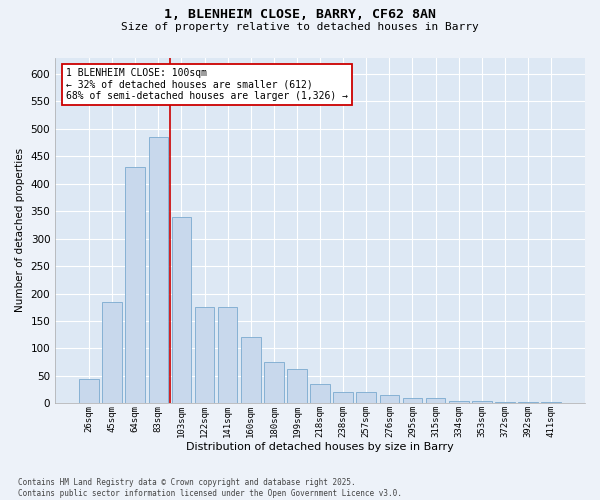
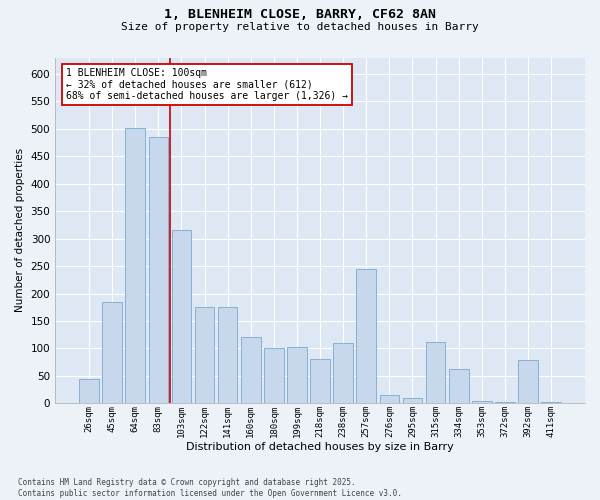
64sqm: 430 -> 502
103sqm: 340 -> 316
180sqm: 75 -> 100
199sqm: 62 -> 102
218sqm: 35 -> 80
238sqm: 20 -> 110
257sqm: 20 -> 244
315sqm: 10 -> 112
334sqm: 5 -> 62
392sqm: 3 -> 78
